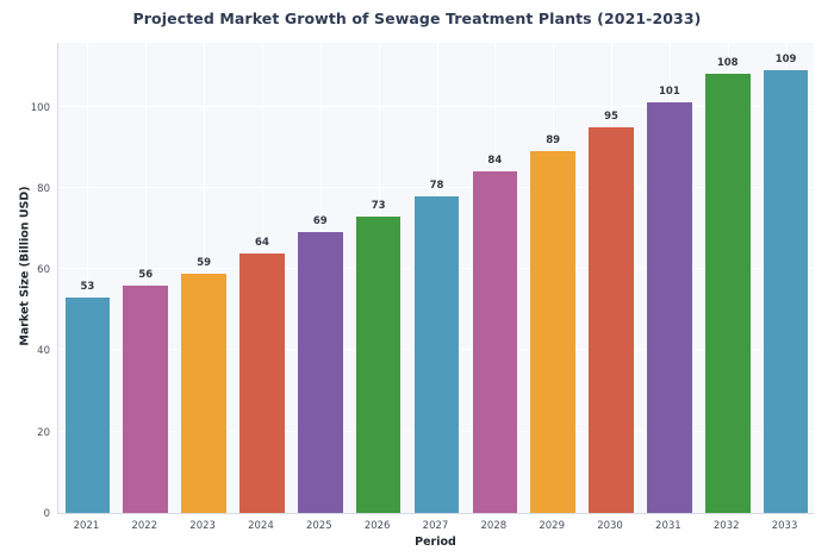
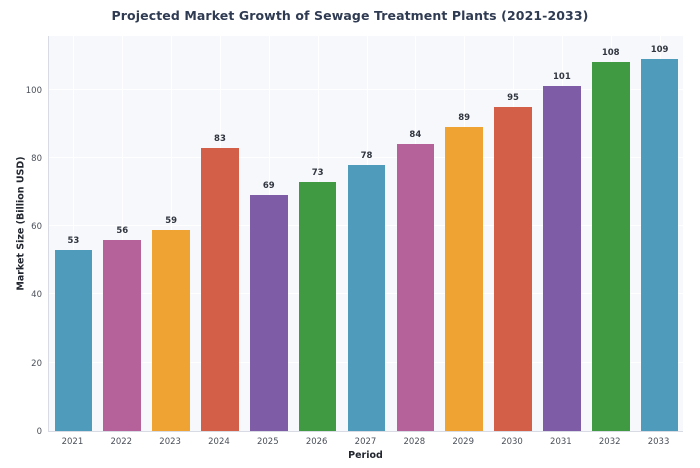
2024: 64 -> 83
